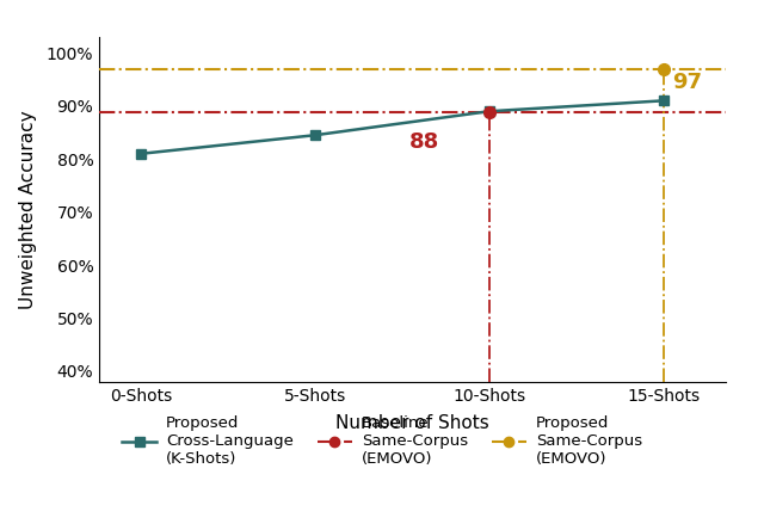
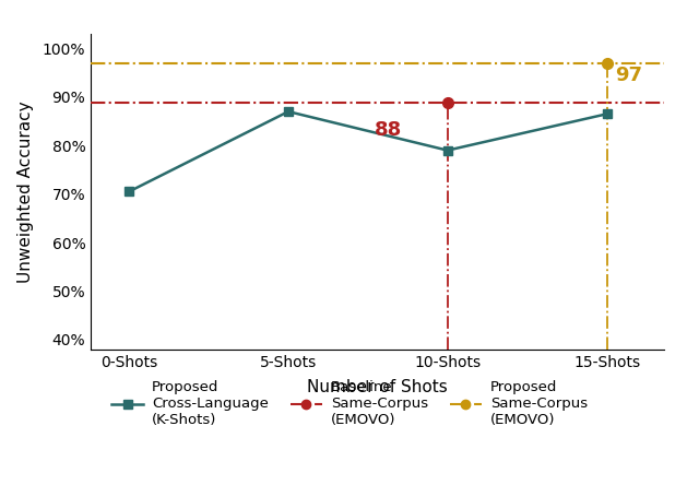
0-Shots: 81.0% -> 70.5%
5-Shots: 84.5% -> 87.0%
10-Shots: 89.0% -> 79.0%
15-Shots: 91.0% -> 86.5%
